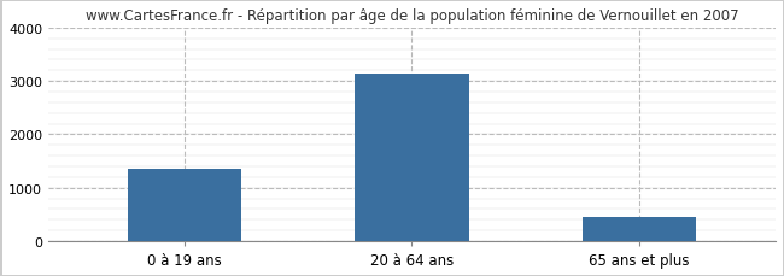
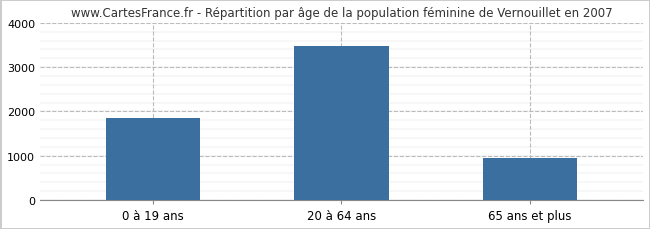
0 à 19 ans: 1350 -> 1850
20 à 64 ans: 3150 -> 3470
65 ans et plus: 450 -> 950
